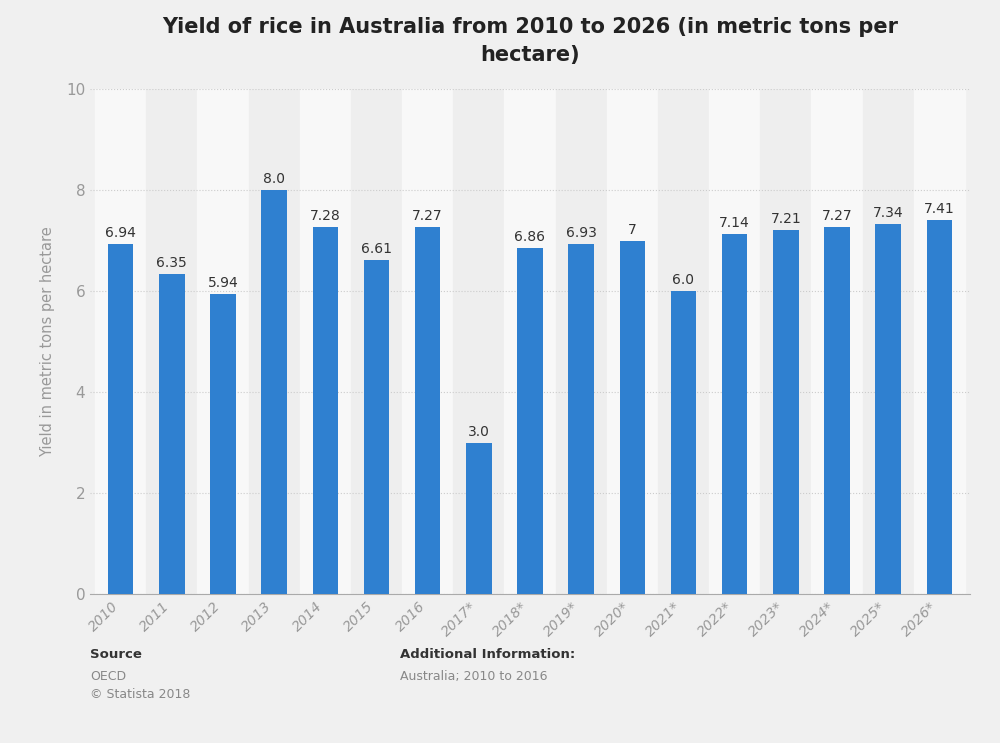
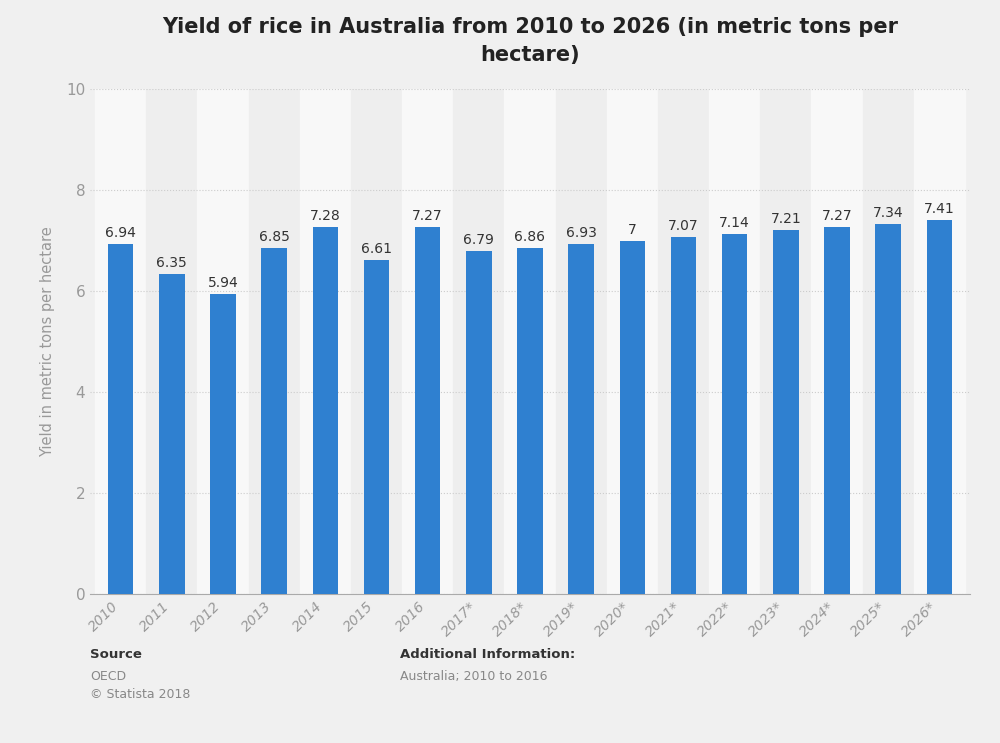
2013: 8.0 -> 6.85
2017*: 3.0 -> 6.79
2021*: 6.0 -> 7.07
